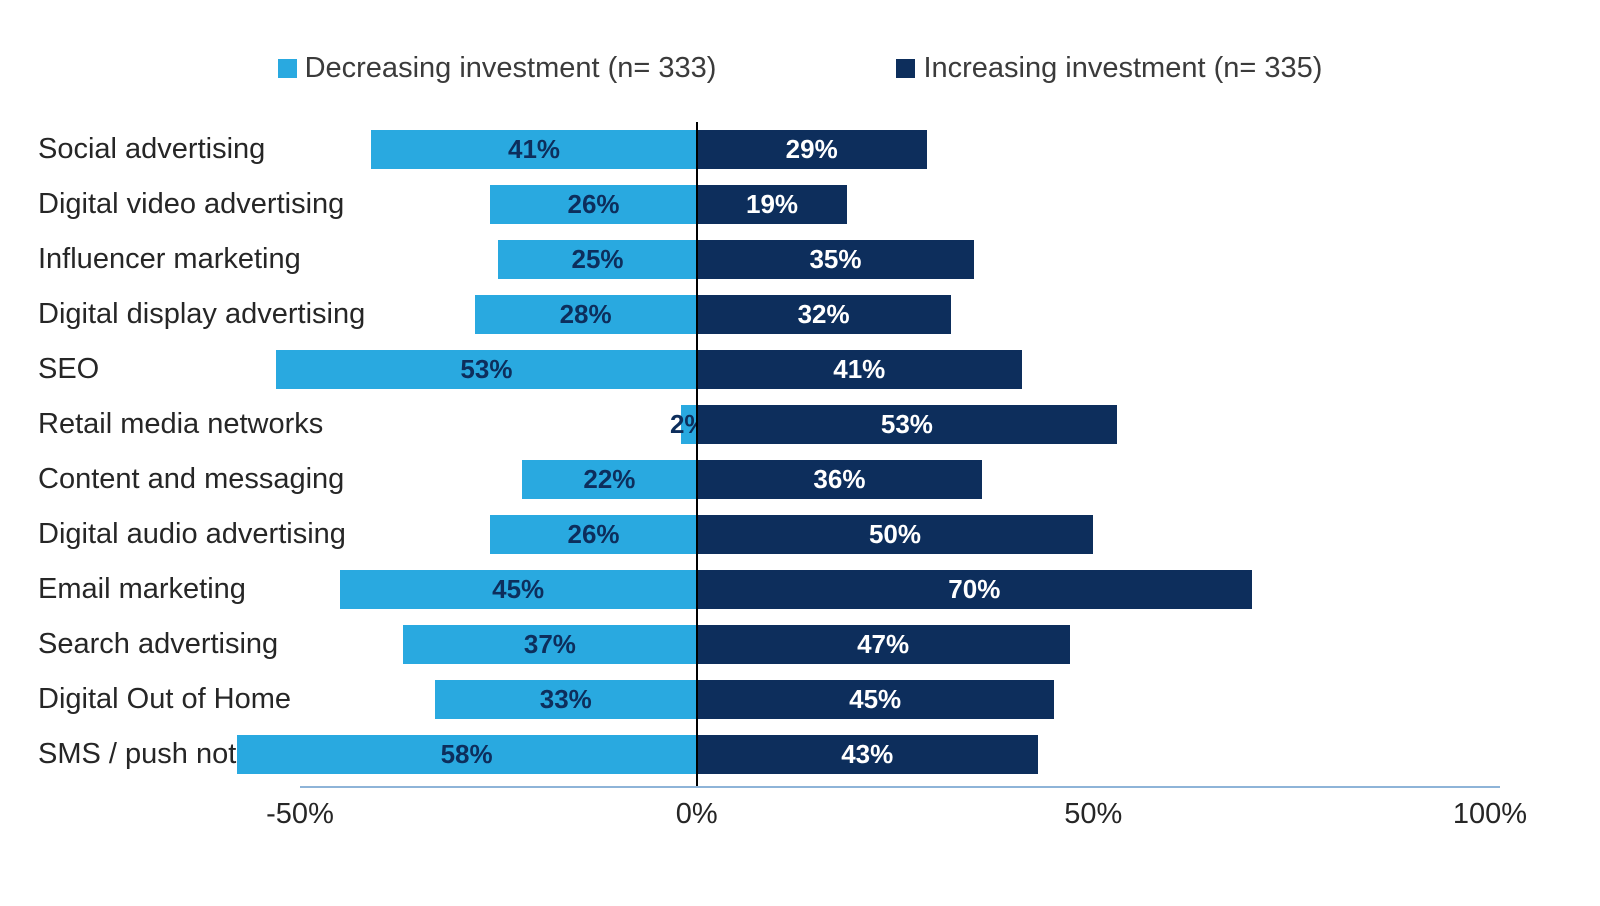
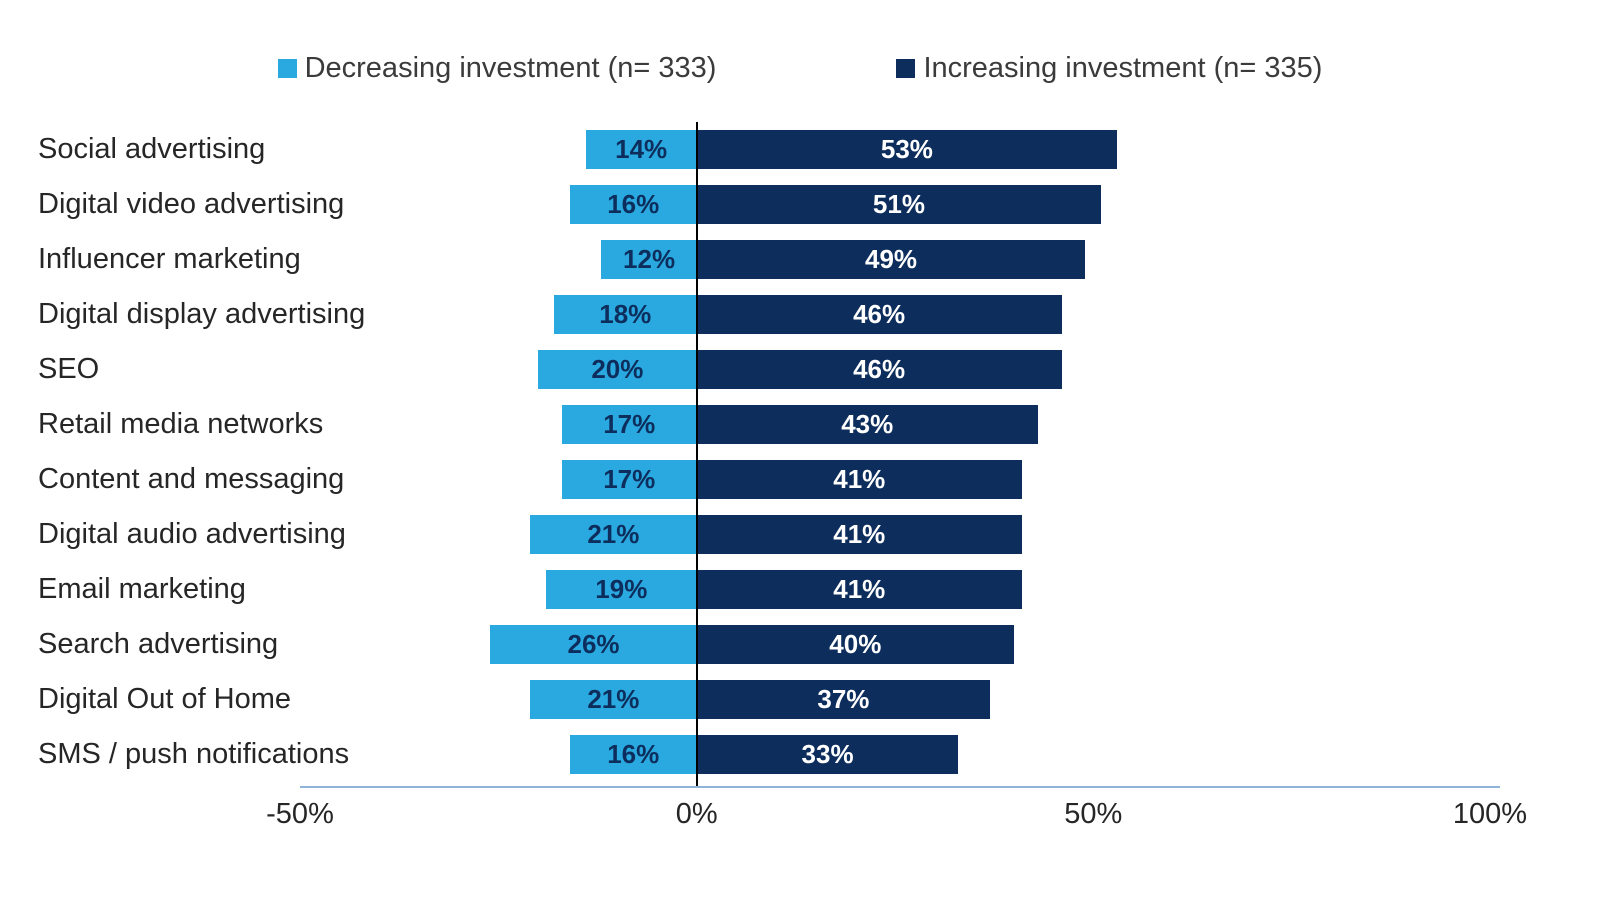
Decreasing investment (n= 333)/Social advertising: 41% -> 14%
Increasing investment (n= 335)/Social advertising: 29% -> 53%
Decreasing investment (n= 333)/Digital video advertising: 26% -> 16%
Increasing investment (n= 335)/Digital video advertising: 19% -> 51%
Decreasing investment (n= 333)/Influencer marketing: 25% -> 12%
Increasing investment (n= 335)/Influencer marketing: 35% -> 49%
Decreasing investment (n= 333)/Digital display advertising: 28% -> 18%
Increasing investment (n= 335)/Digital display advertising: 32% -> 46%
Decreasing investment (n= 333)/SEO: 53% -> 20%
Increasing investment (n= 335)/SEO: 41% -> 46%
Decreasing investment (n= 333)/Retail media networks: 2% -> 17%
Increasing investment (n= 335)/Retail media networks: 53% -> 43%
Decreasing investment (n= 333)/Content and messaging: 22% -> 17%
Increasing investment (n= 335)/Content and messaging: 36% -> 41%
Decreasing investment (n= 333)/Digital audio advertising: 26% -> 21%
Increasing investment (n= 335)/Digital audio advertising: 50% -> 41%
Decreasing investment (n= 333)/Email marketing: 45% -> 19%
Increasing investment (n= 335)/Email marketing: 70% -> 41%
Decreasing investment (n= 333)/Search advertising: 37% -> 26%
Increasing investment (n= 335)/Search advertising: 47% -> 40%
Decreasing investment (n= 333)/Digital Out of Home: 33% -> 21%
Increasing investment (n= 335)/Digital Out of Home: 45% -> 37%
Decreasing investment (n= 333)/SMS / push notifications: 58% -> 16%
Increasing investment (n= 335)/SMS / push notifications: 43% -> 33%
